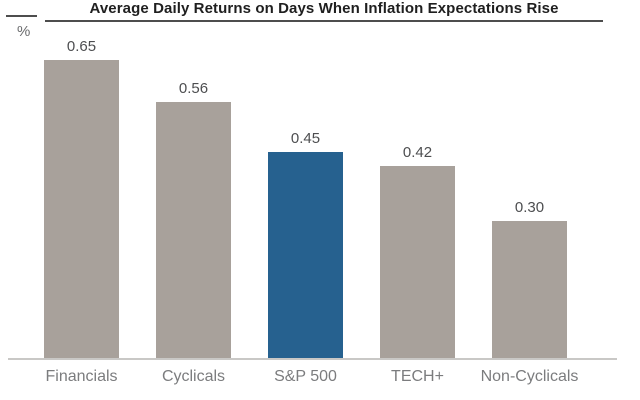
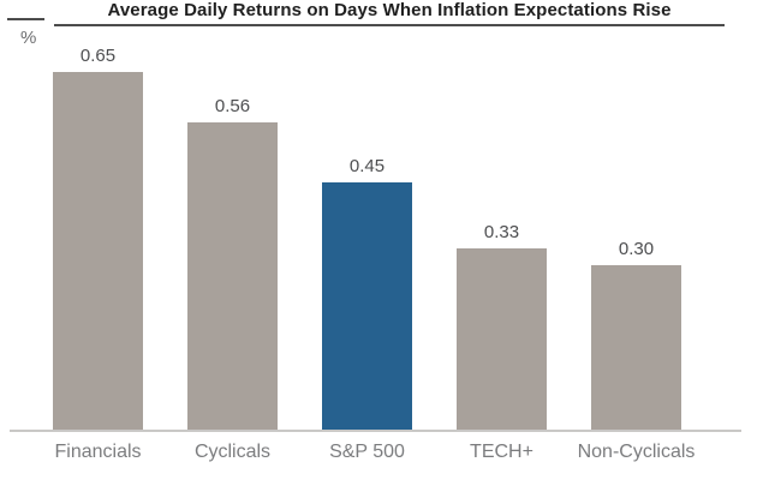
TECH+: 0.42 -> 0.33
